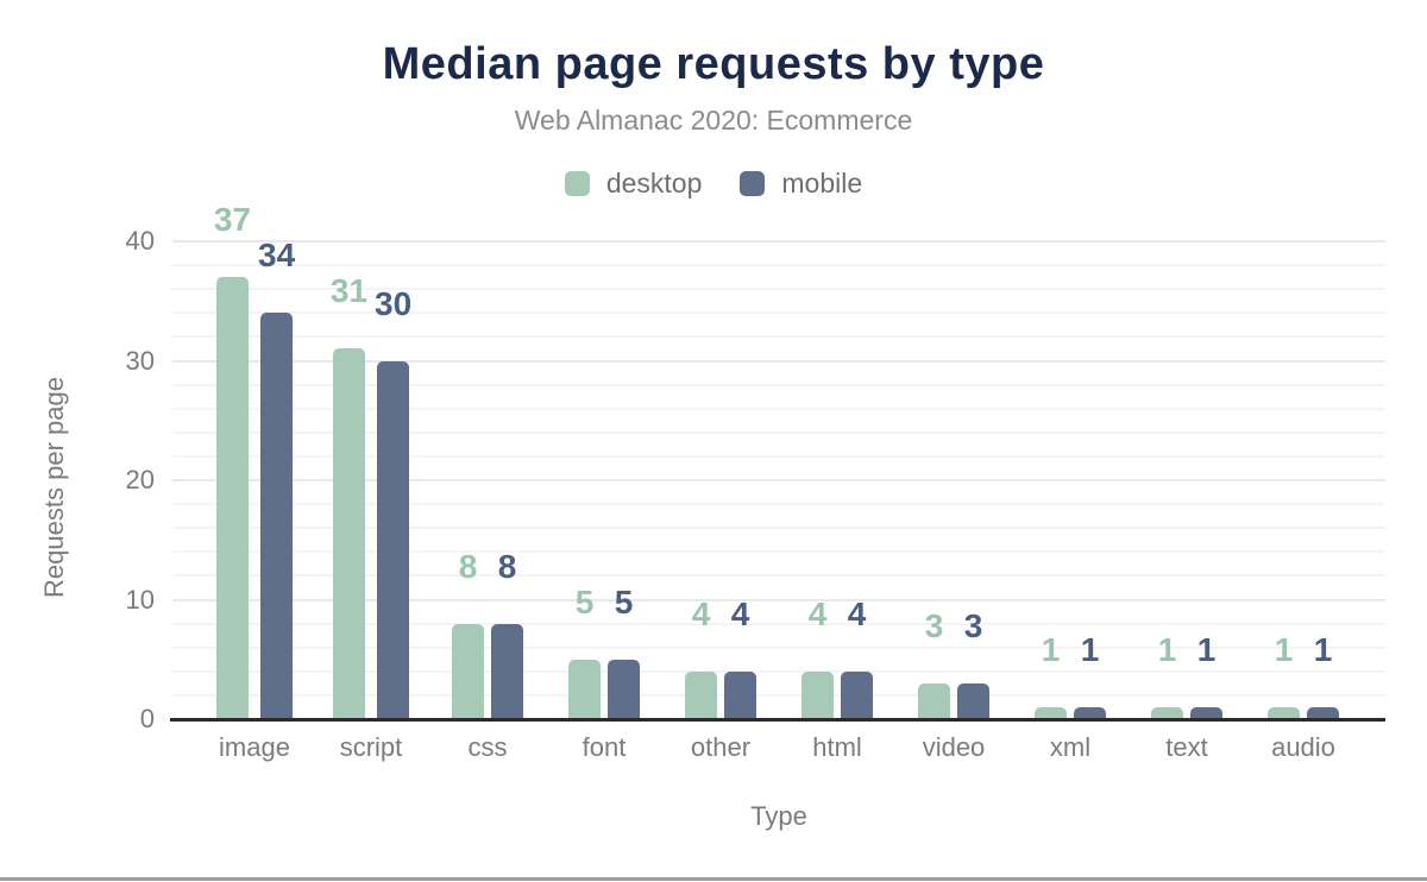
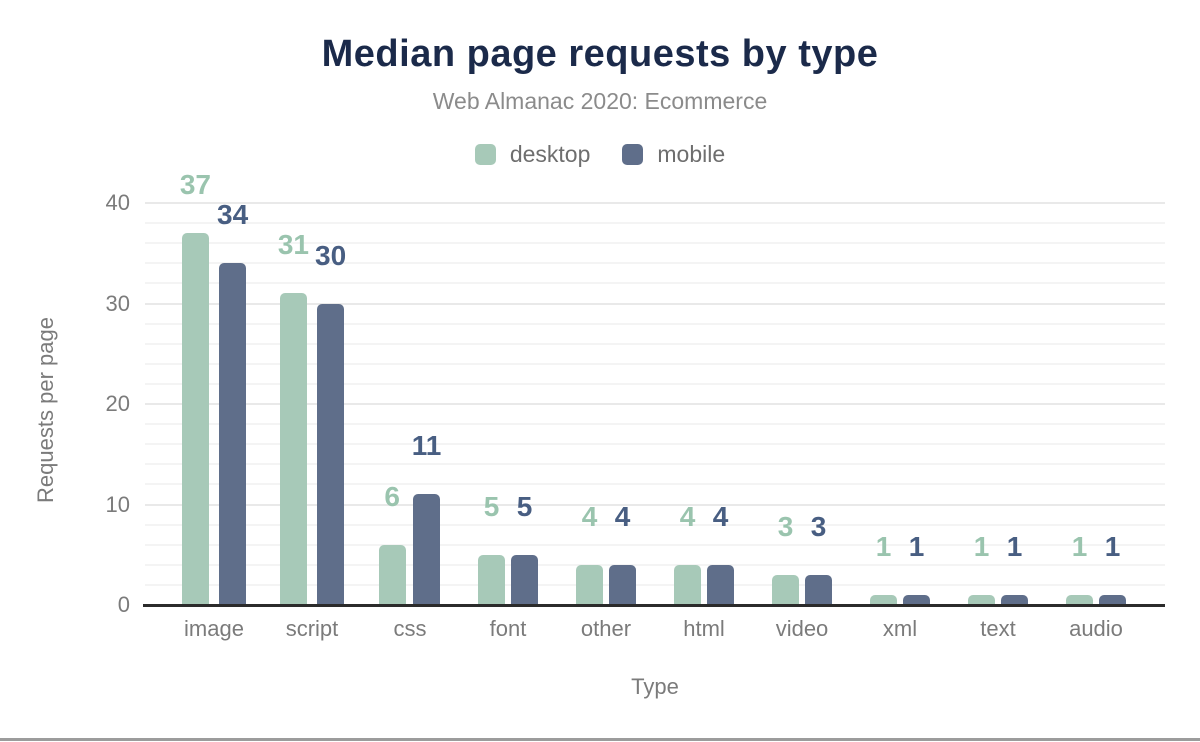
desktop/css: 8 -> 6
mobile/css: 8 -> 11
